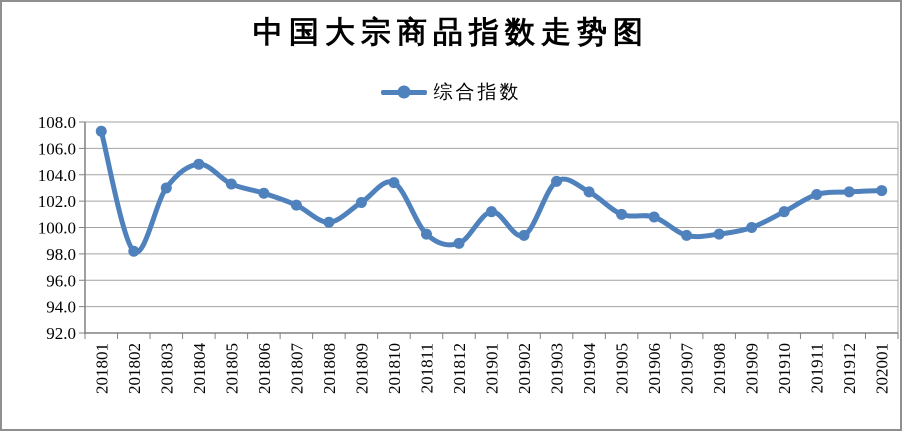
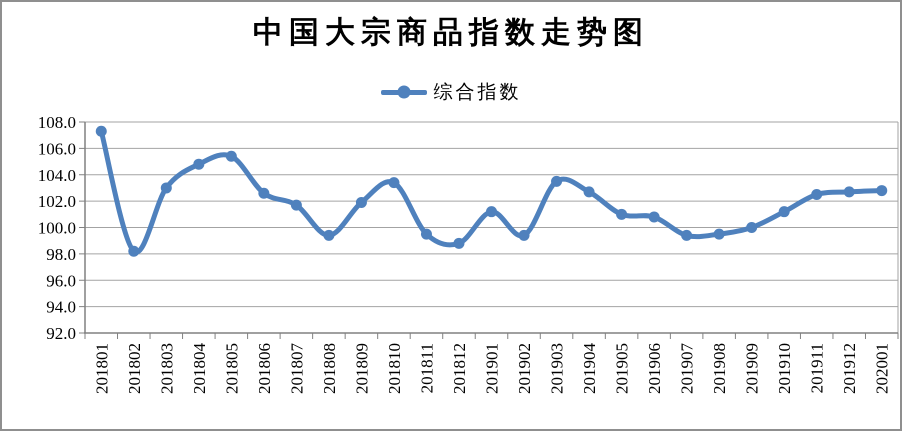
201805: 103.3 -> 105.4
201808: 100.4 -> 99.4
